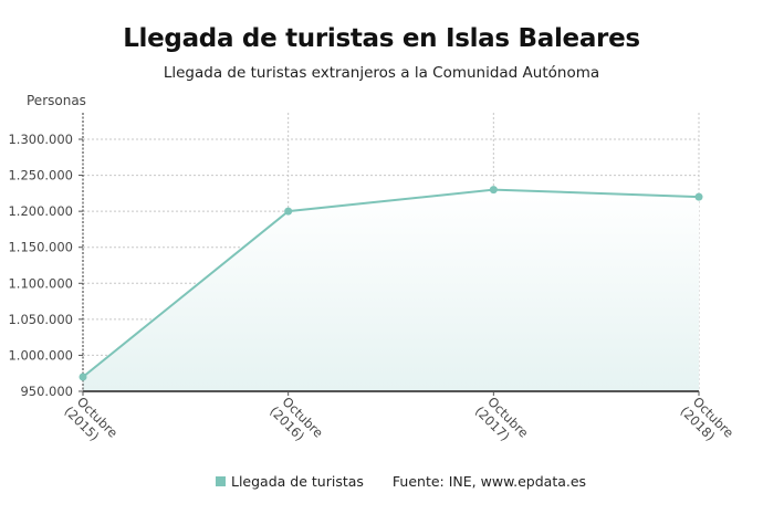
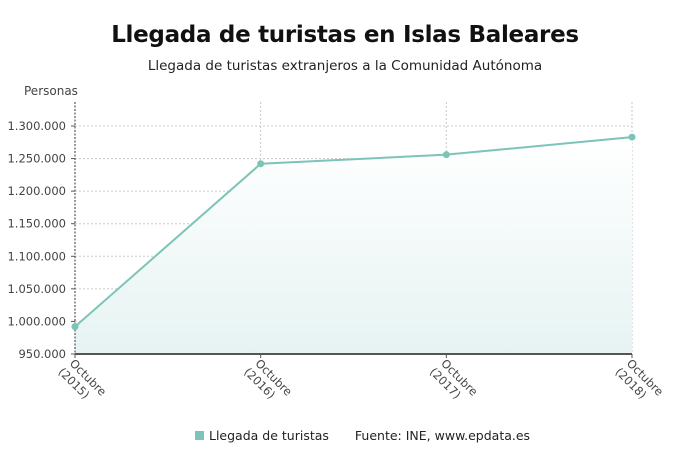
Octubre (2015): 970000 -> 990000
Octubre (2016): 1200000 -> 1240000
Octubre (2017): 1230000 -> 1260000
Octubre (2018): 1220000 -> 1280000
